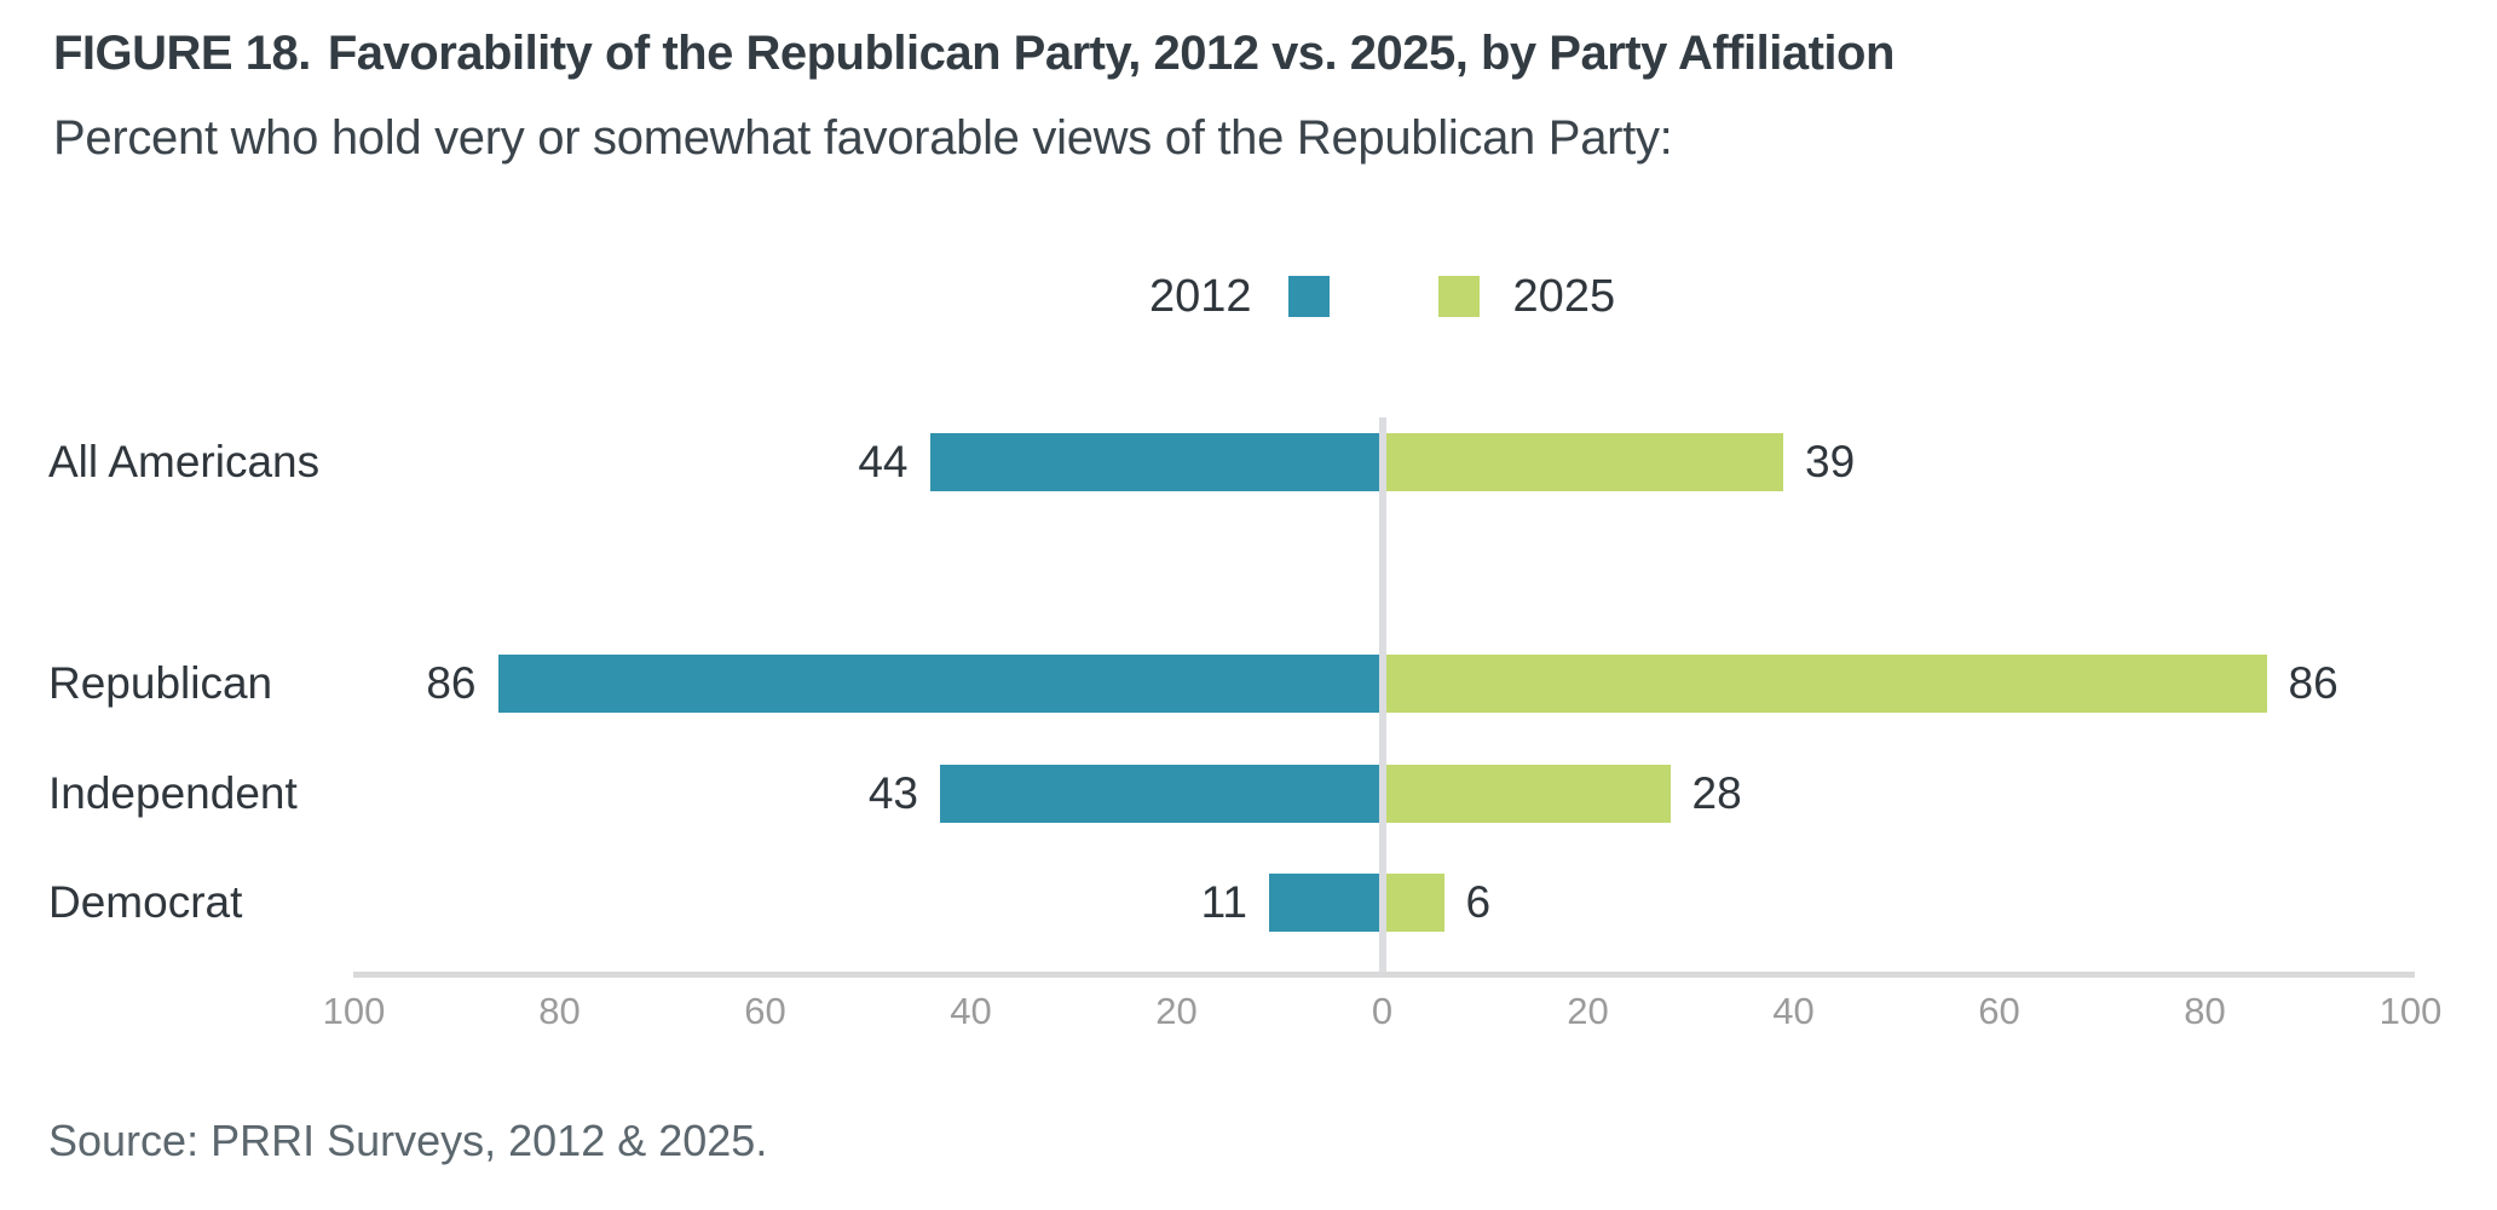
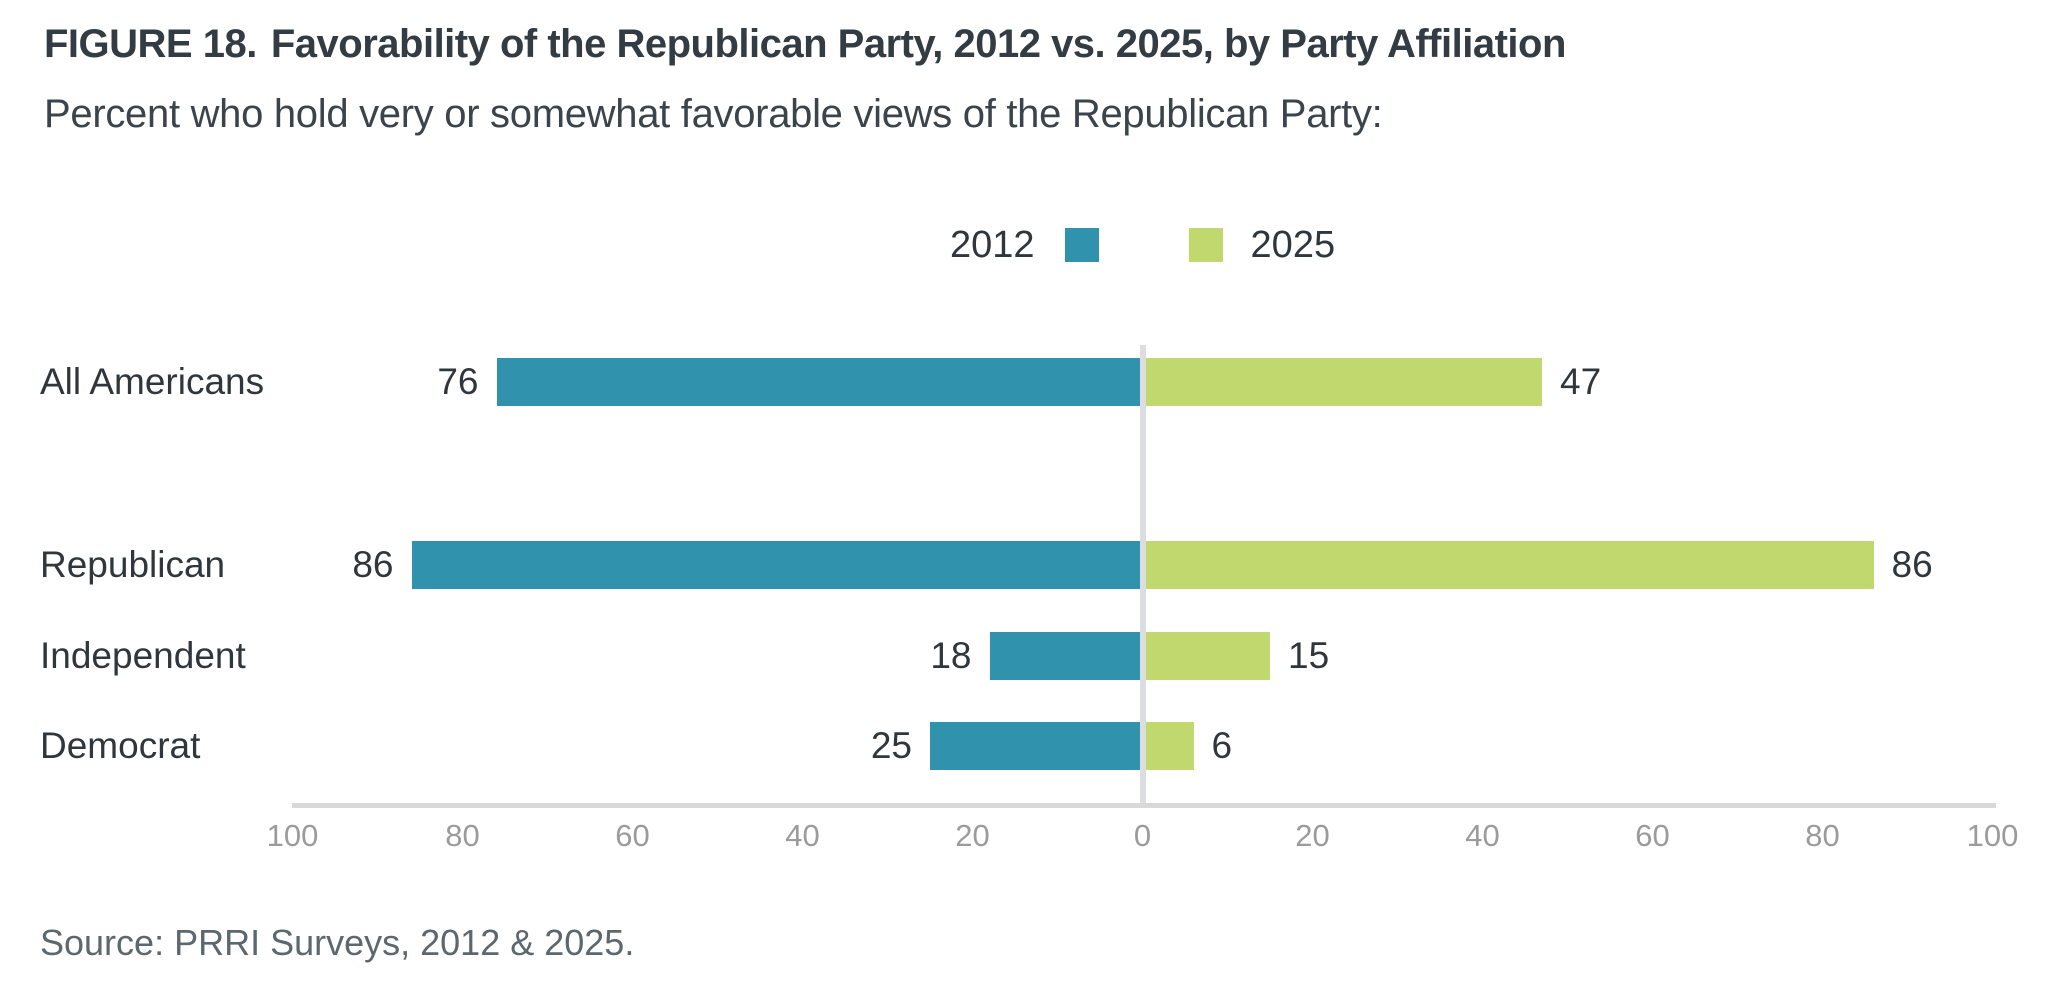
2012/All Americans: 44 -> 76
2025/All Americans: 39 -> 47
2012/Independent: 43 -> 18
2025/Independent: 28 -> 15
2012/Democrat: 11 -> 25
